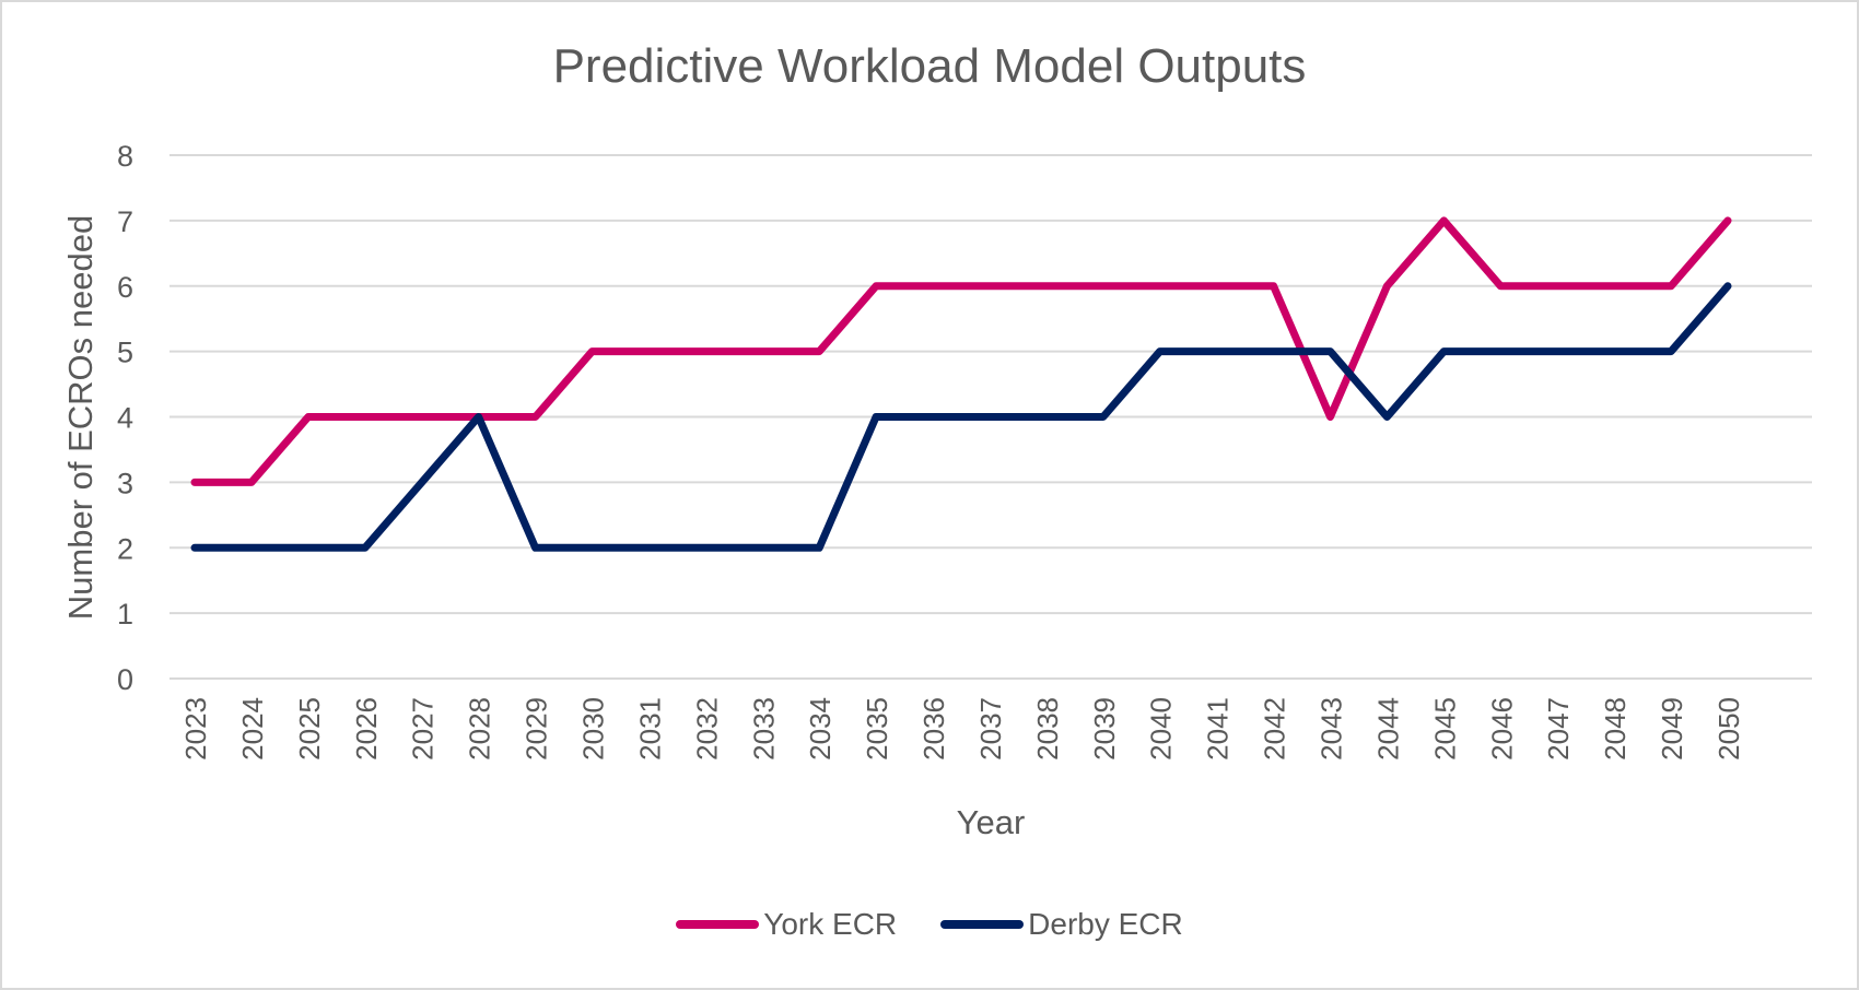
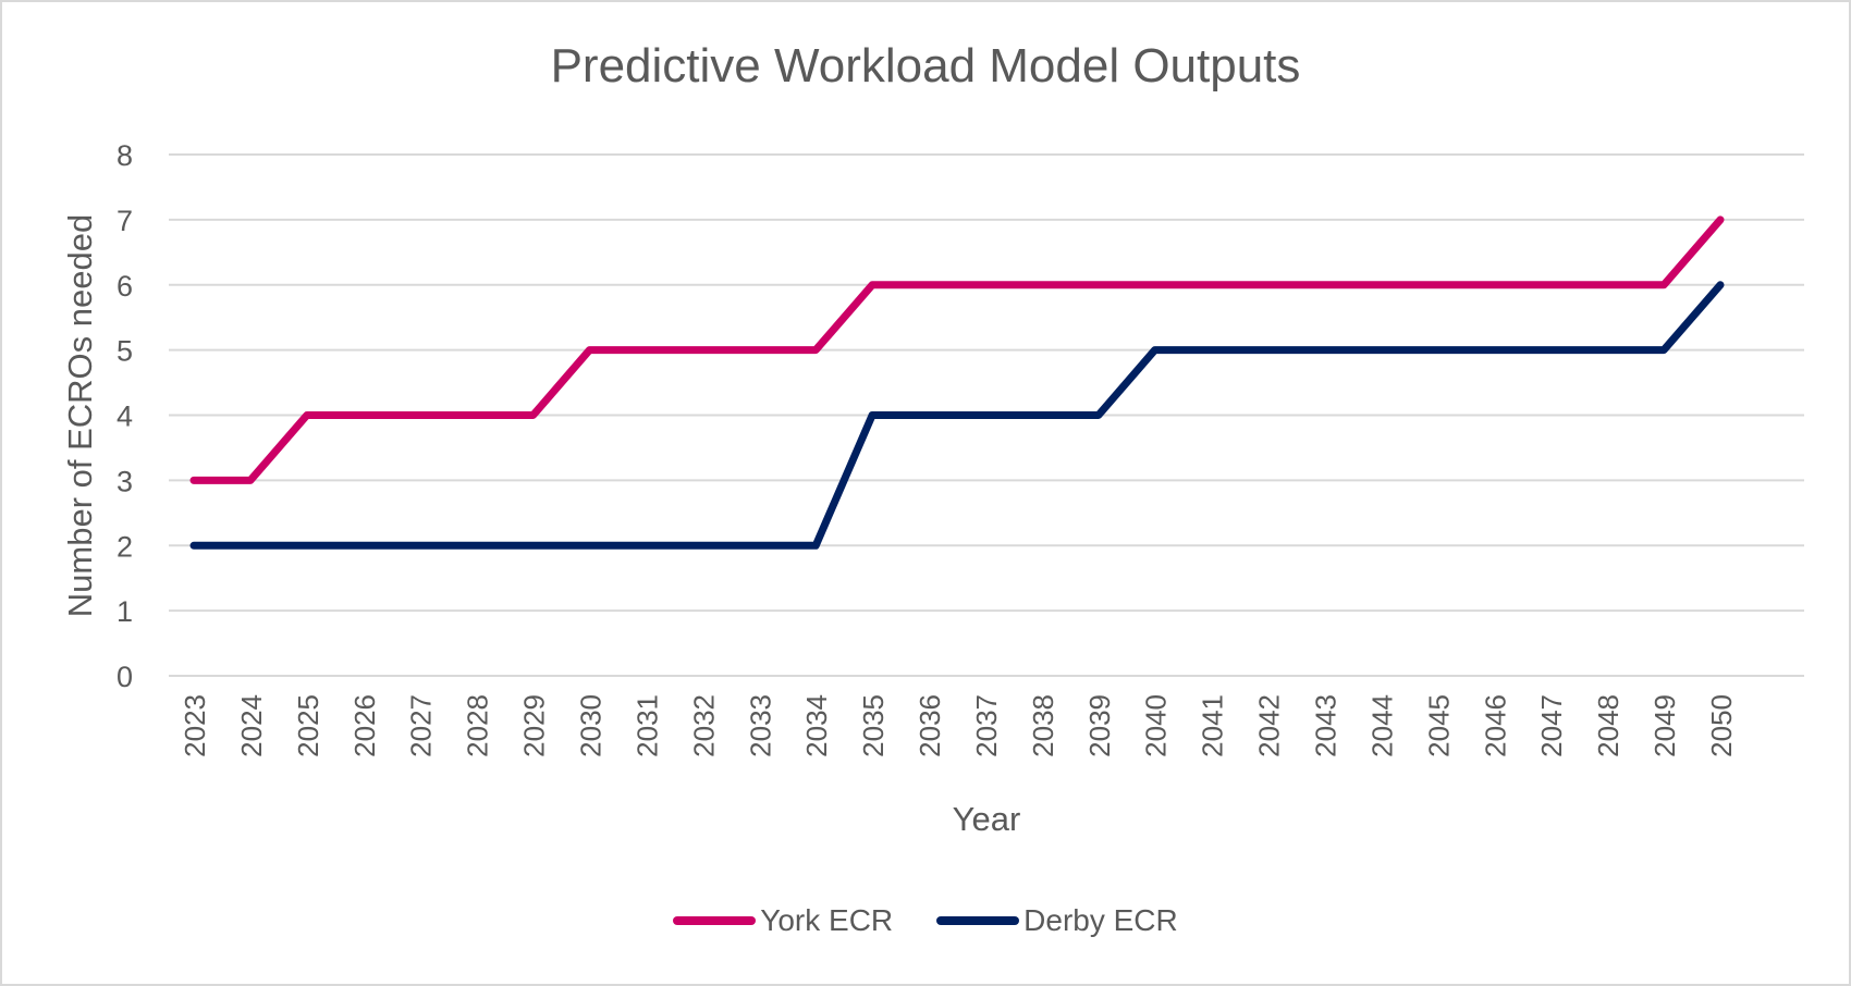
Derby ECR/2027: 3 -> 2
Derby ECR/2028: 4 -> 2
York ECR/2043: 4 -> 6
Derby ECR/2044: 4 -> 5
York ECR/2045: 7 -> 6
